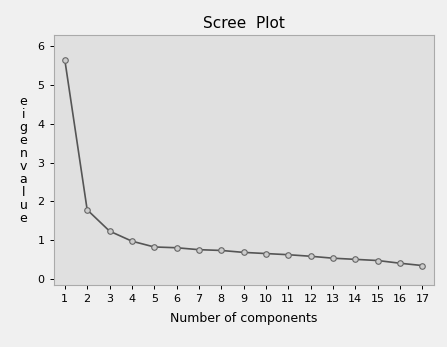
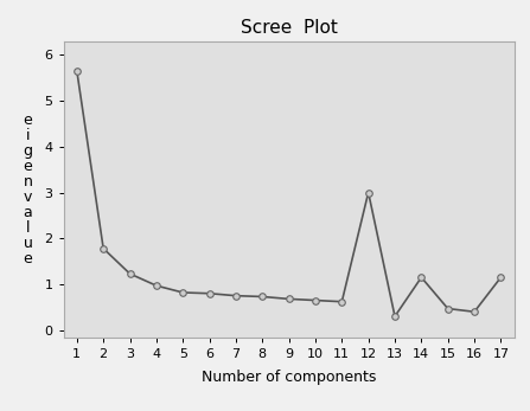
12: 0.58 -> 3.00
13: 0.53 -> 0.30
14: 0.50 -> 1.15
17: 0.34 -> 1.15
